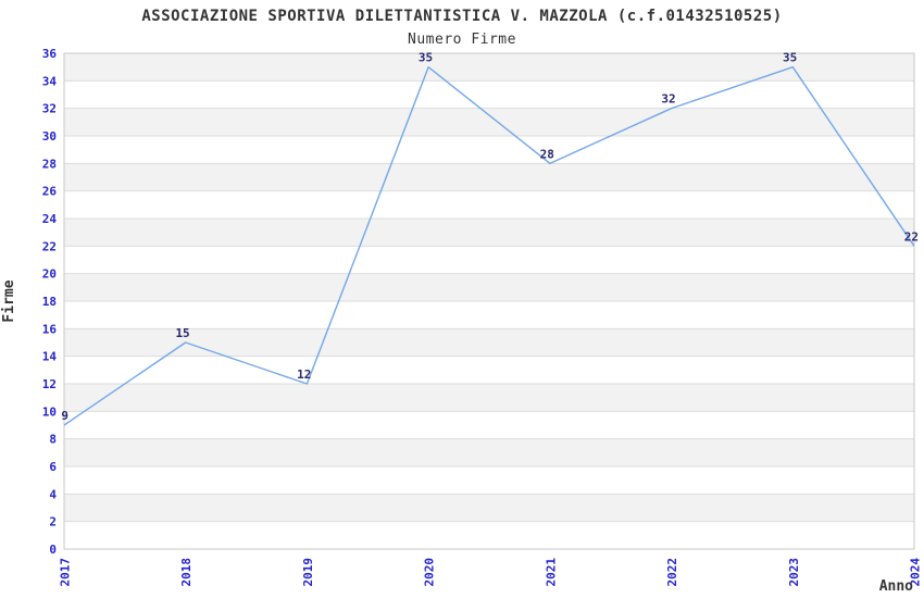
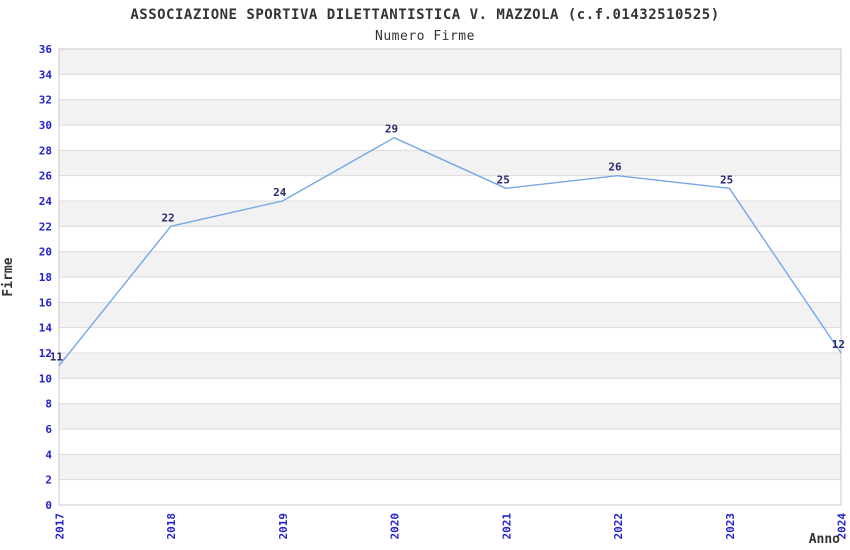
2017: 9 -> 11
2018: 15 -> 22
2019: 12 -> 24
2020: 35 -> 29
2021: 28 -> 25
2022: 32 -> 26
2023: 35 -> 25
2024: 22 -> 12
